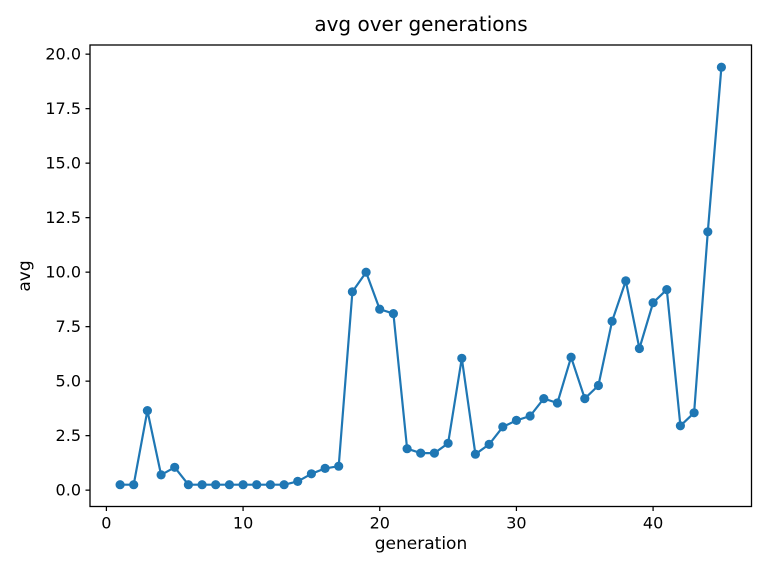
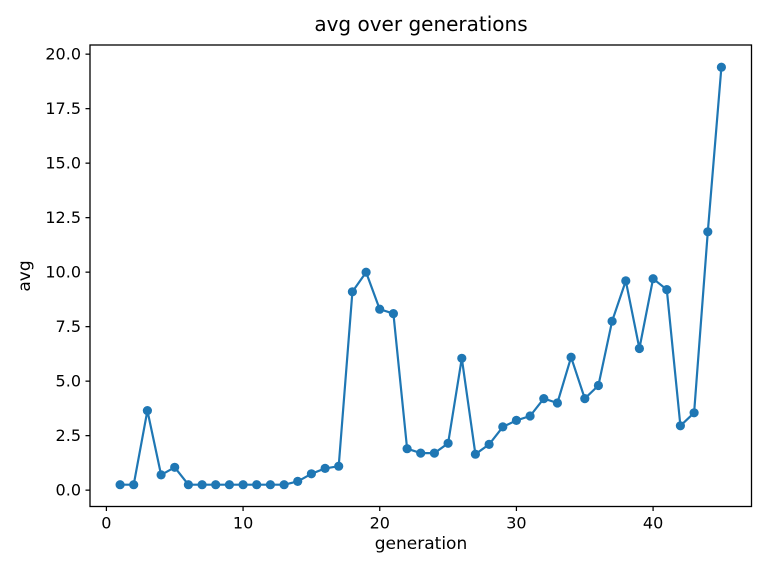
40: 8.6 -> 9.7
